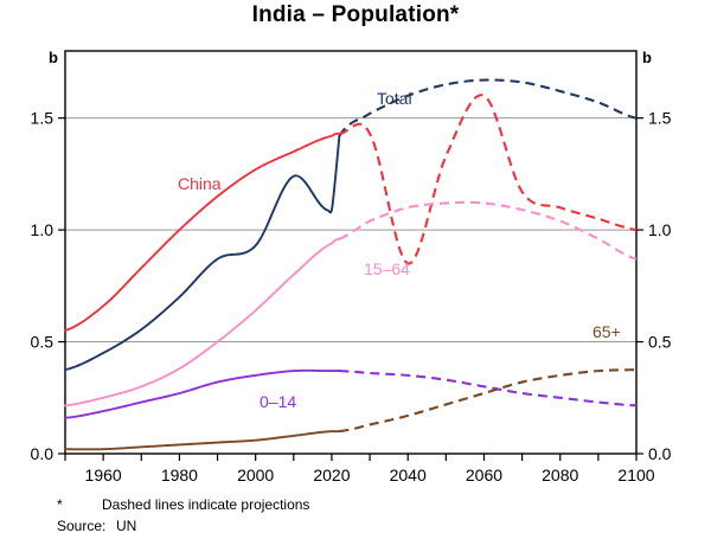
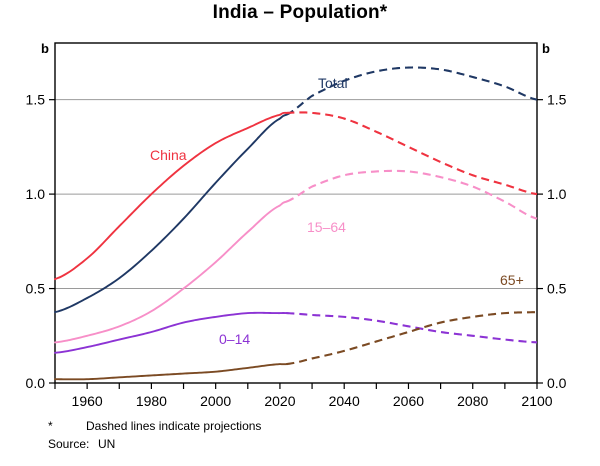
Total/2000: 0.93 -> 1.06
Total/2020: 1.09 -> 1.40
China/2040: 0.85 -> 1.40
China/2060: 1.60 -> 1.25
